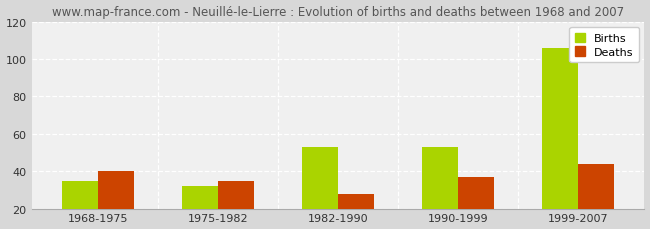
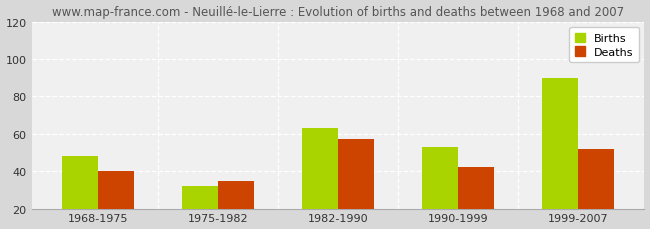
Births/1968-1975: 35 -> 48
Births/1982-1990: 53 -> 63
Deaths/1982-1990: 28 -> 57
Deaths/1990-1999: 37 -> 42
Births/1999-2007: 106 -> 90
Deaths/1999-2007: 44 -> 52
